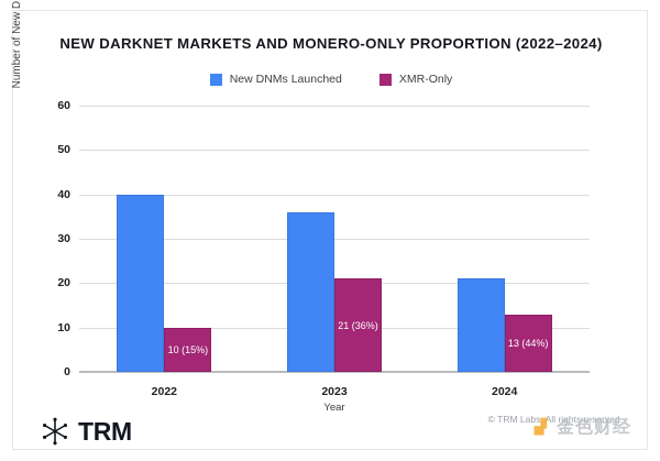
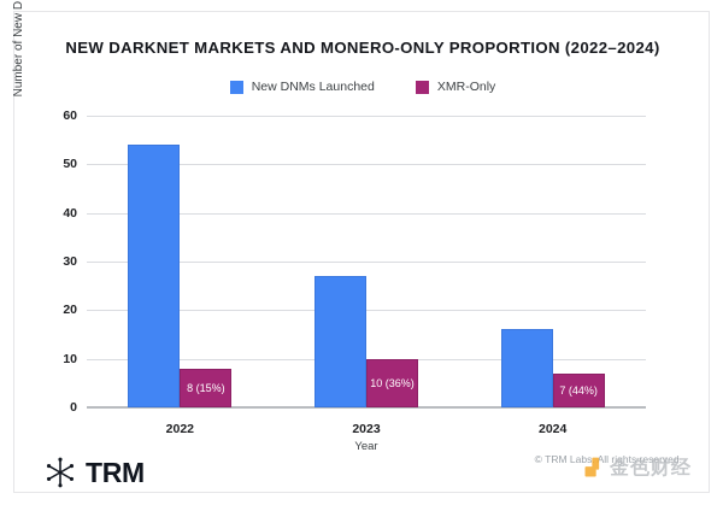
New DNMs Launched/2022: 40 -> 54
XMR-Only/2022: 10 -> 8
New DNMs Launched/2023: 36 -> 27
XMR-Only/2023: 21 -> 10
New DNMs Launched/2024: 21 -> 16
XMR-Only/2024: 13 -> 7
